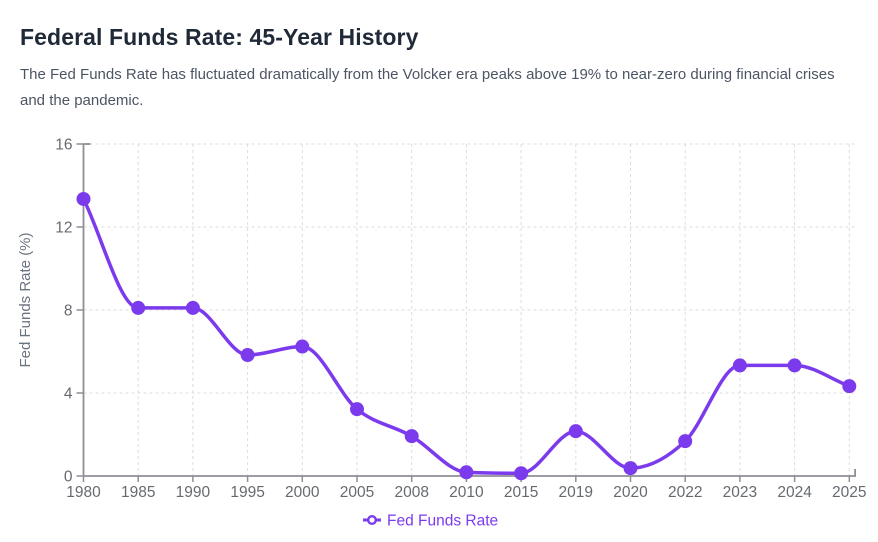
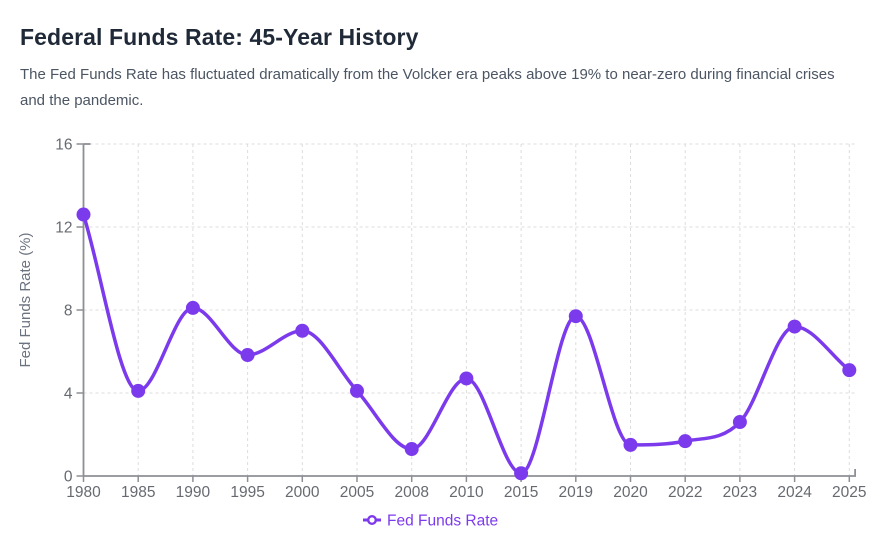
1980: 13.3 -> 12.6
1985: 8.1 -> 4.1
2000: 6.2 -> 7.0
2005: 3.2 -> 4.1
2008: 1.9 -> 1.3
2010: 0.2 -> 4.7
2019: 2.2 -> 7.7
2020: 0.4 -> 1.5
2023: 5.3 -> 2.6
2024: 5.3 -> 7.2
2025: 4.3 -> 5.1
